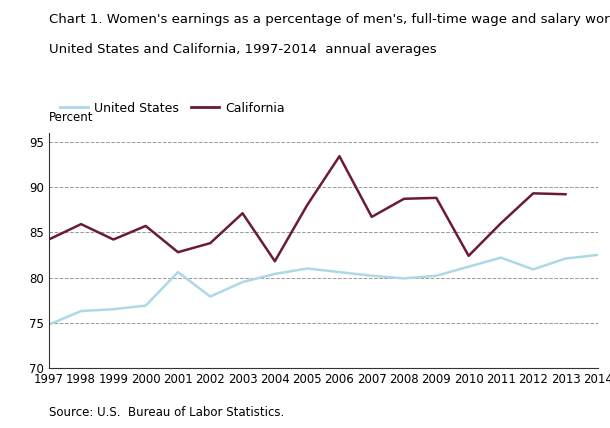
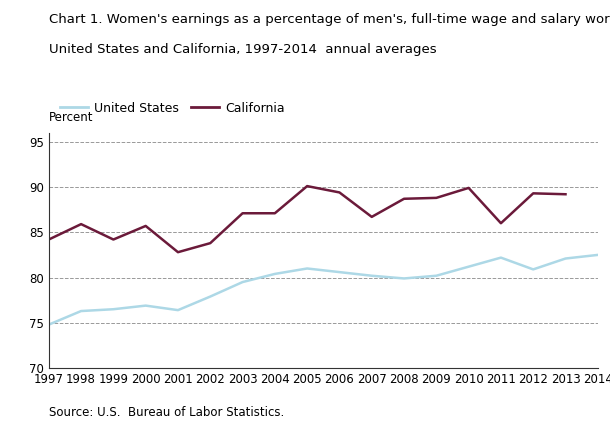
United States/2001: 80.6 -> 76.4
California/2004: 81.8 -> 87.1
California/2005: 88.0 -> 90.1
California/2006: 93.4 -> 89.4
California/2010: 82.4 -> 89.9
